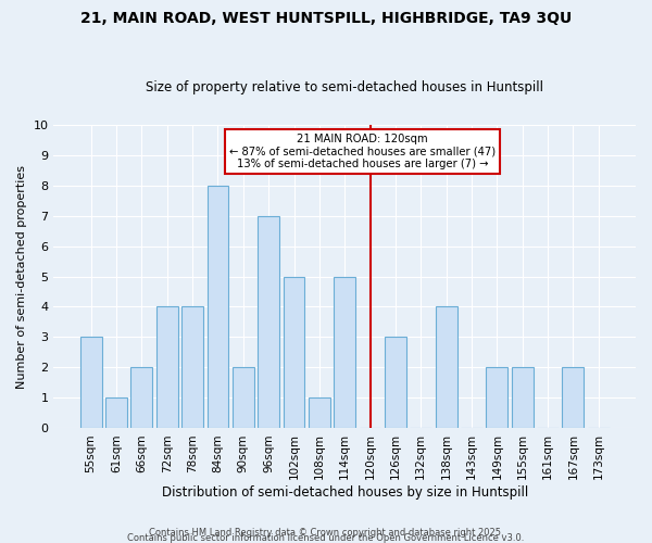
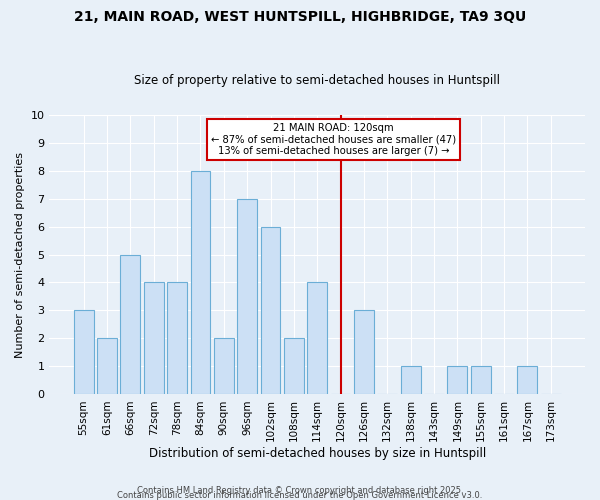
61sqm: 1 -> 2
66sqm: 2 -> 5
102sqm: 5 -> 6
108sqm: 1 -> 2
114sqm: 5 -> 4
138sqm: 4 -> 1
149sqm: 2 -> 1
155sqm: 2 -> 1
167sqm: 2 -> 1
